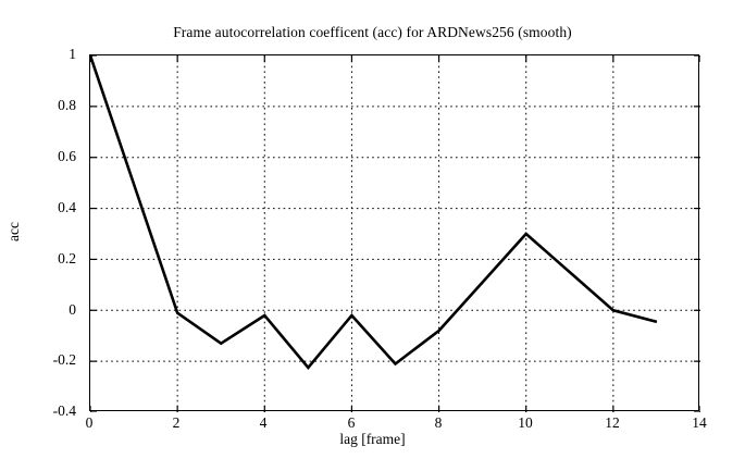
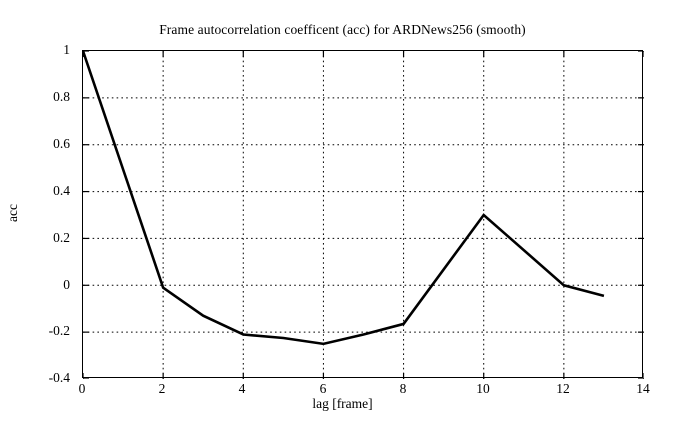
4: -0.02 -> -0.21
6: -0.02 -> -0.25
8: -0.08 -> -0.17
